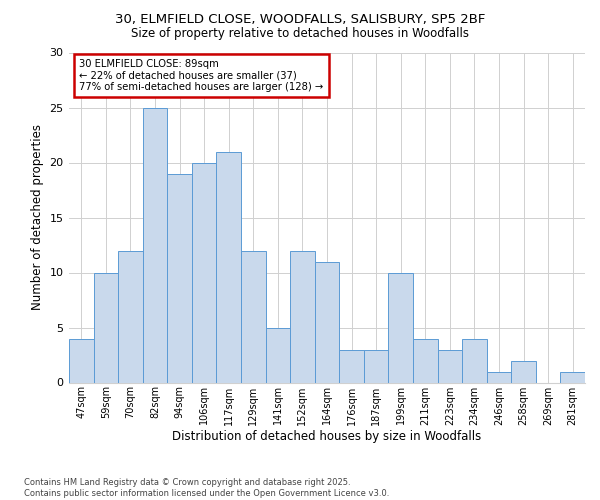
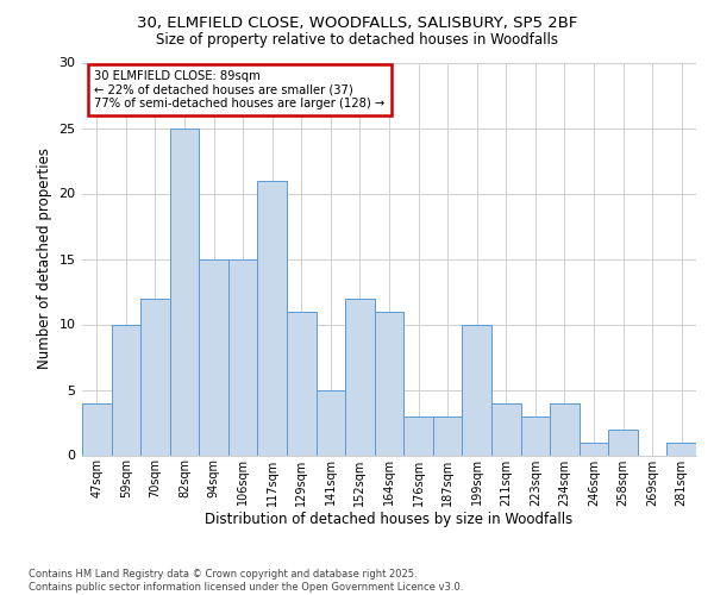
94sqm: 19 -> 15
106sqm: 20 -> 15
129sqm: 12 -> 11
